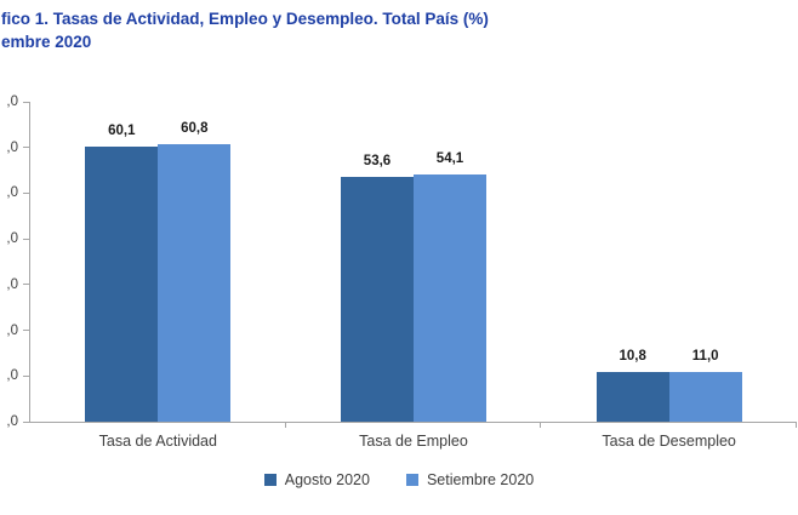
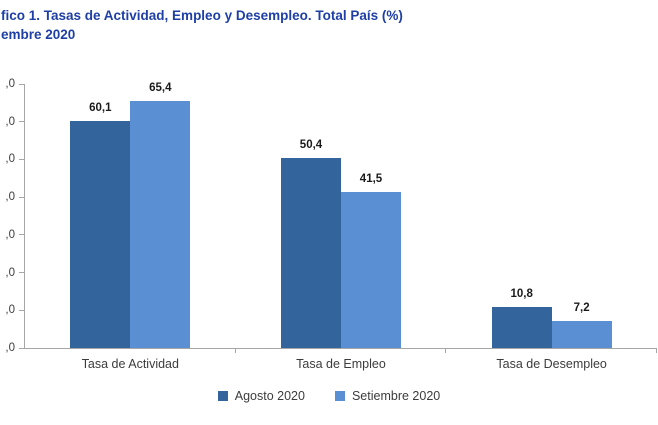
Setiembre 2020/Tasa de Actividad: 60,8 -> 65,4
Agosto 2020/Tasa de Empleo: 53,6 -> 50,4
Setiembre 2020/Tasa de Empleo: 54,1 -> 41,5
Setiembre 2020/Tasa de Desempleo: 11,0 -> 7,2
